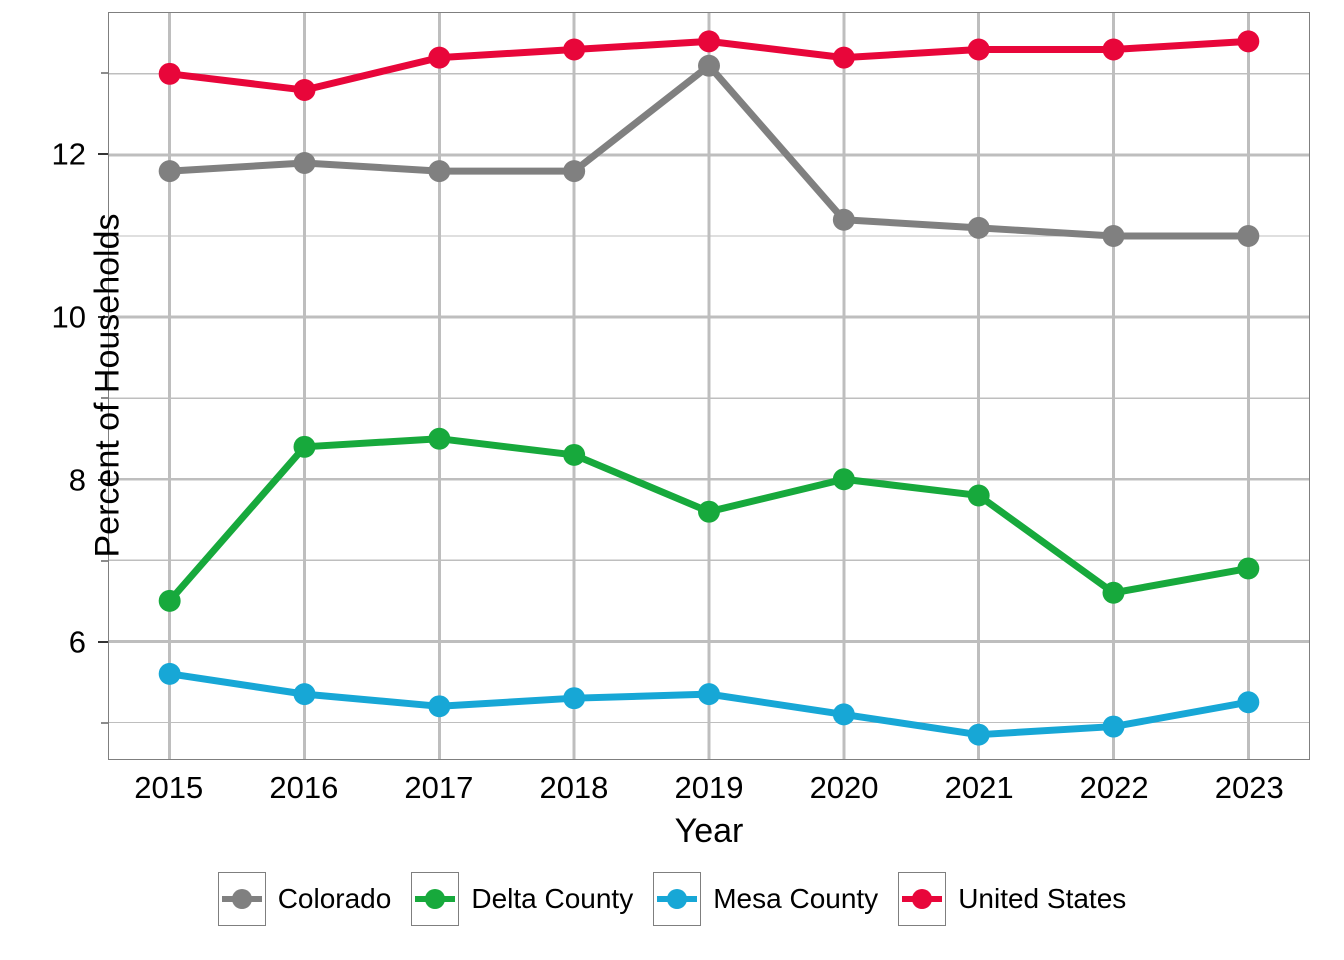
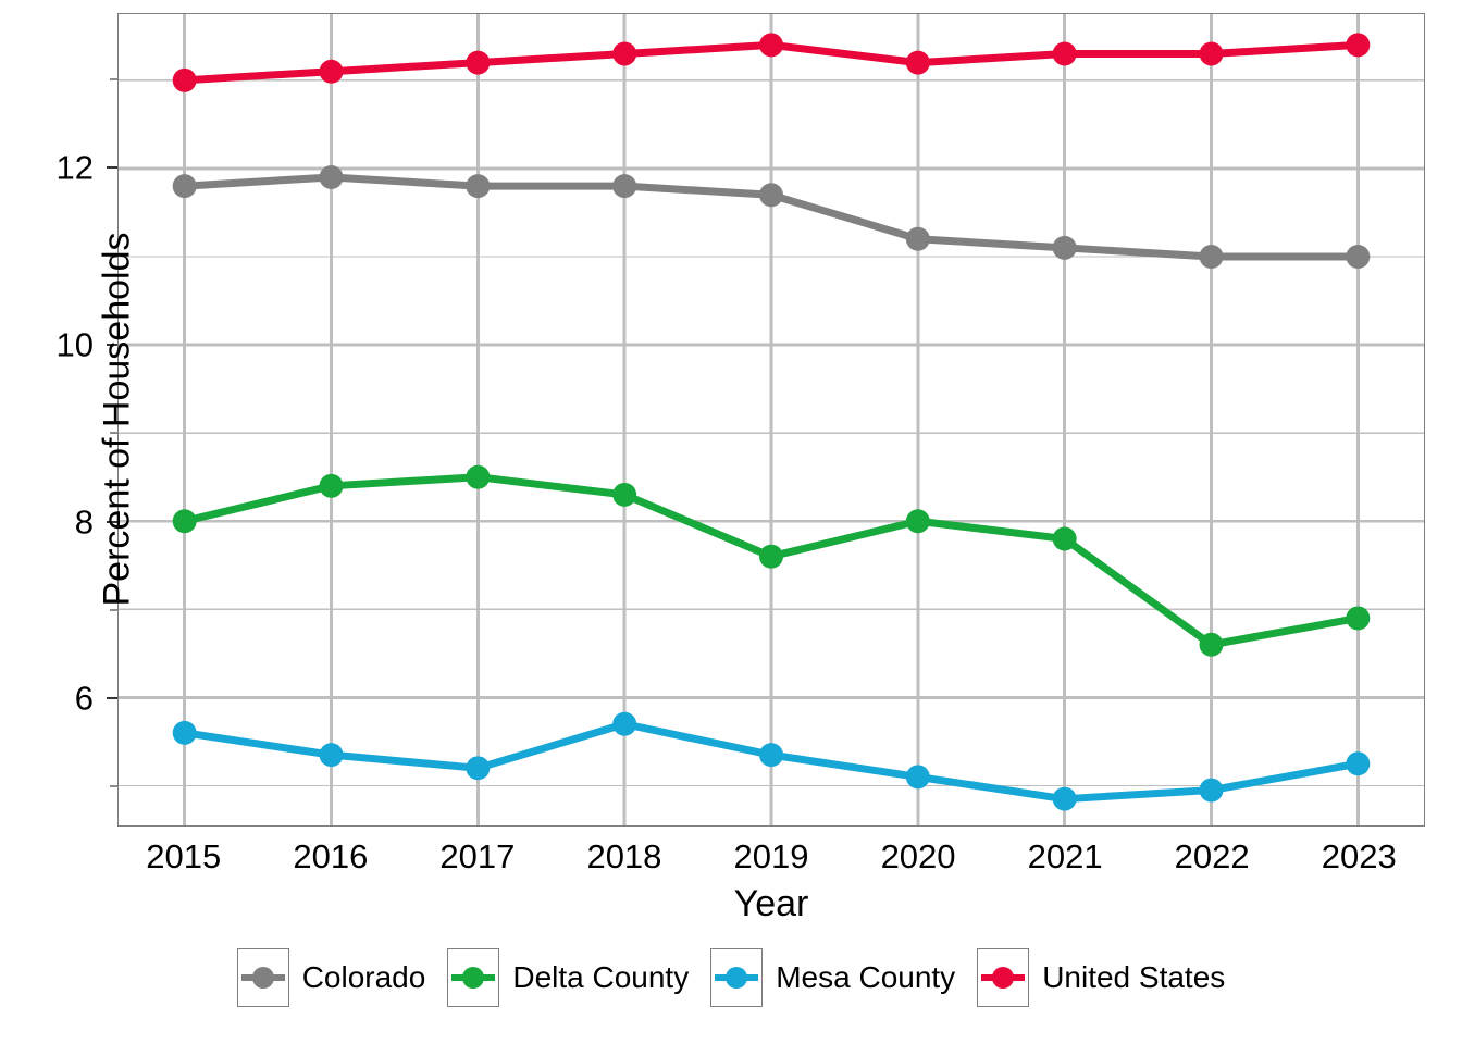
Delta County/2015: 6.5 -> 8.0
United States/2016: 12.8 -> 13.1
Mesa County/2018: 5.3 -> 5.7
Colorado/2019: 13.1 -> 11.7
